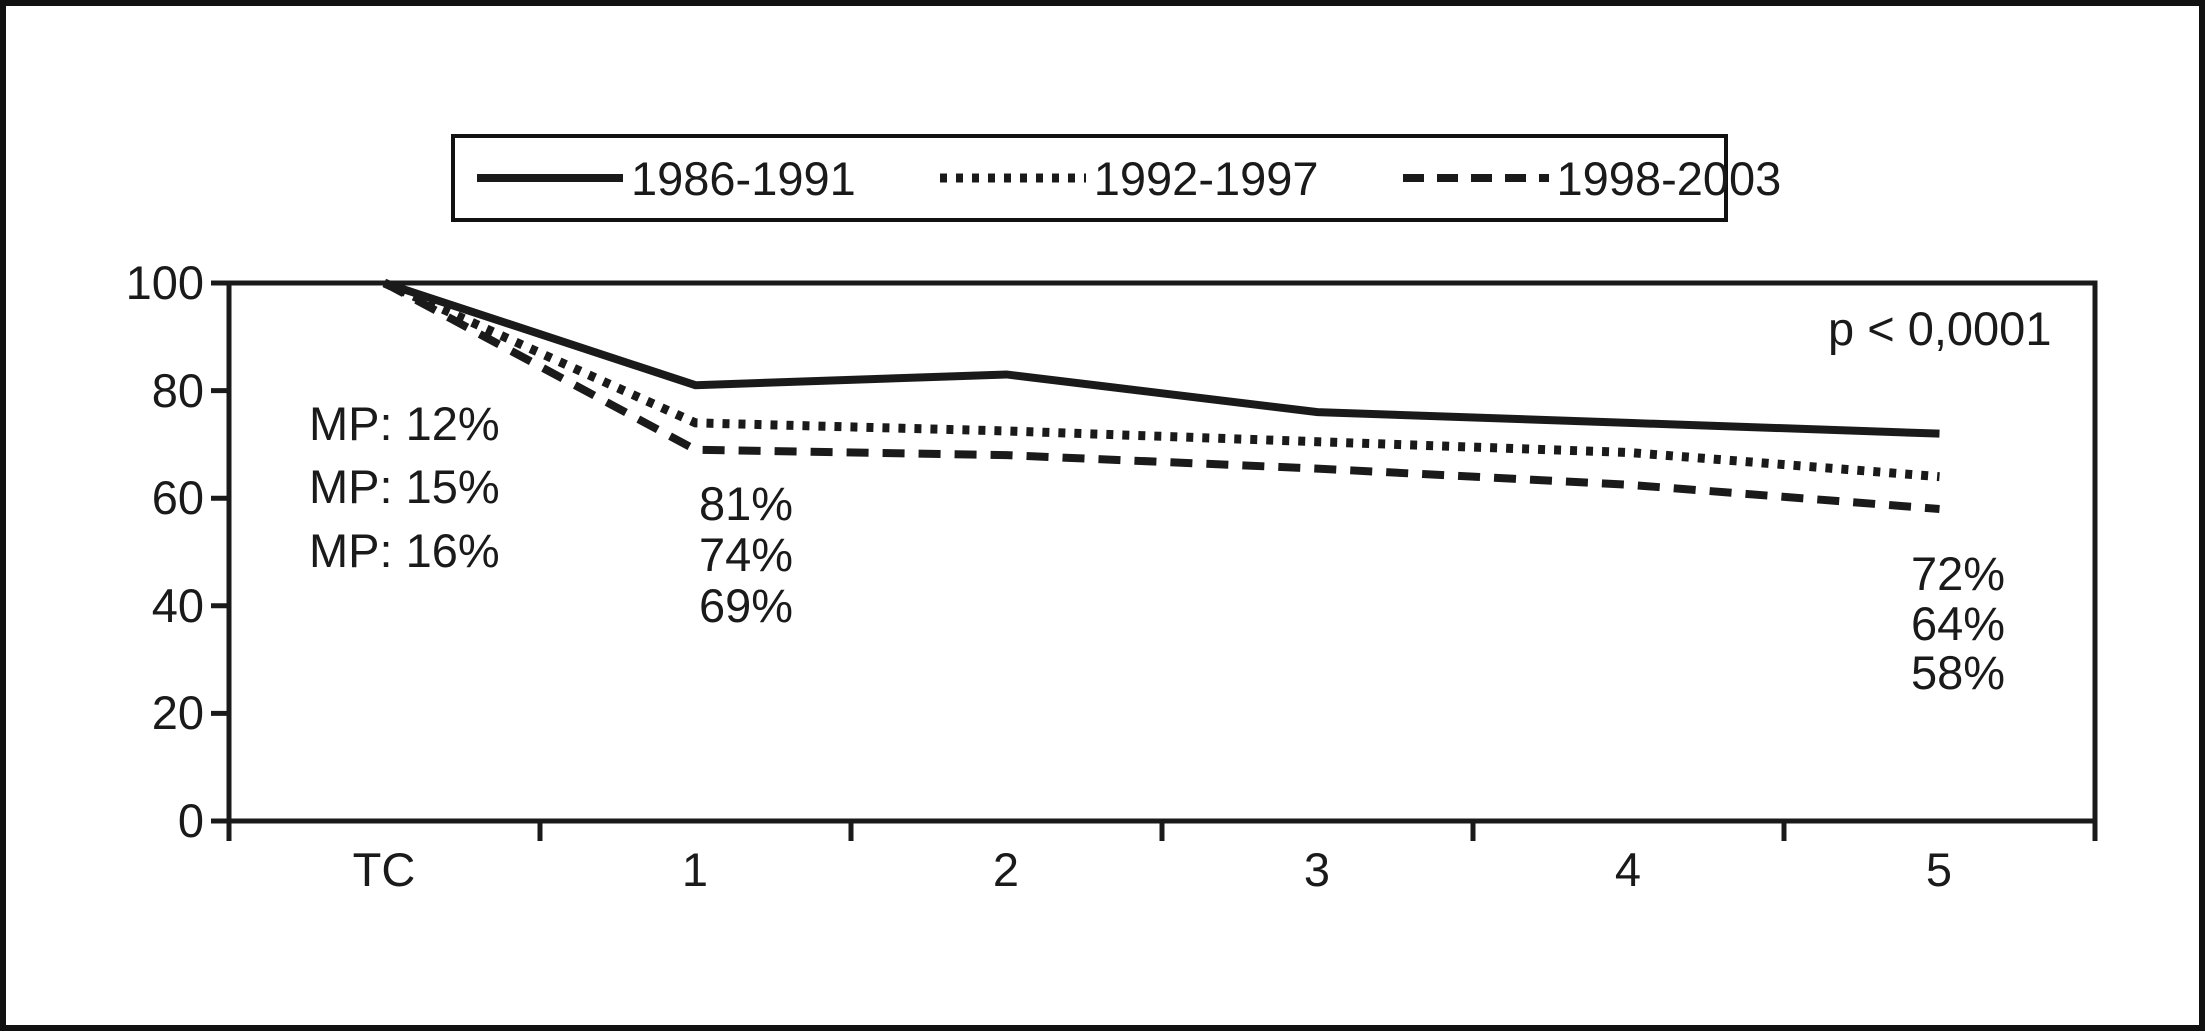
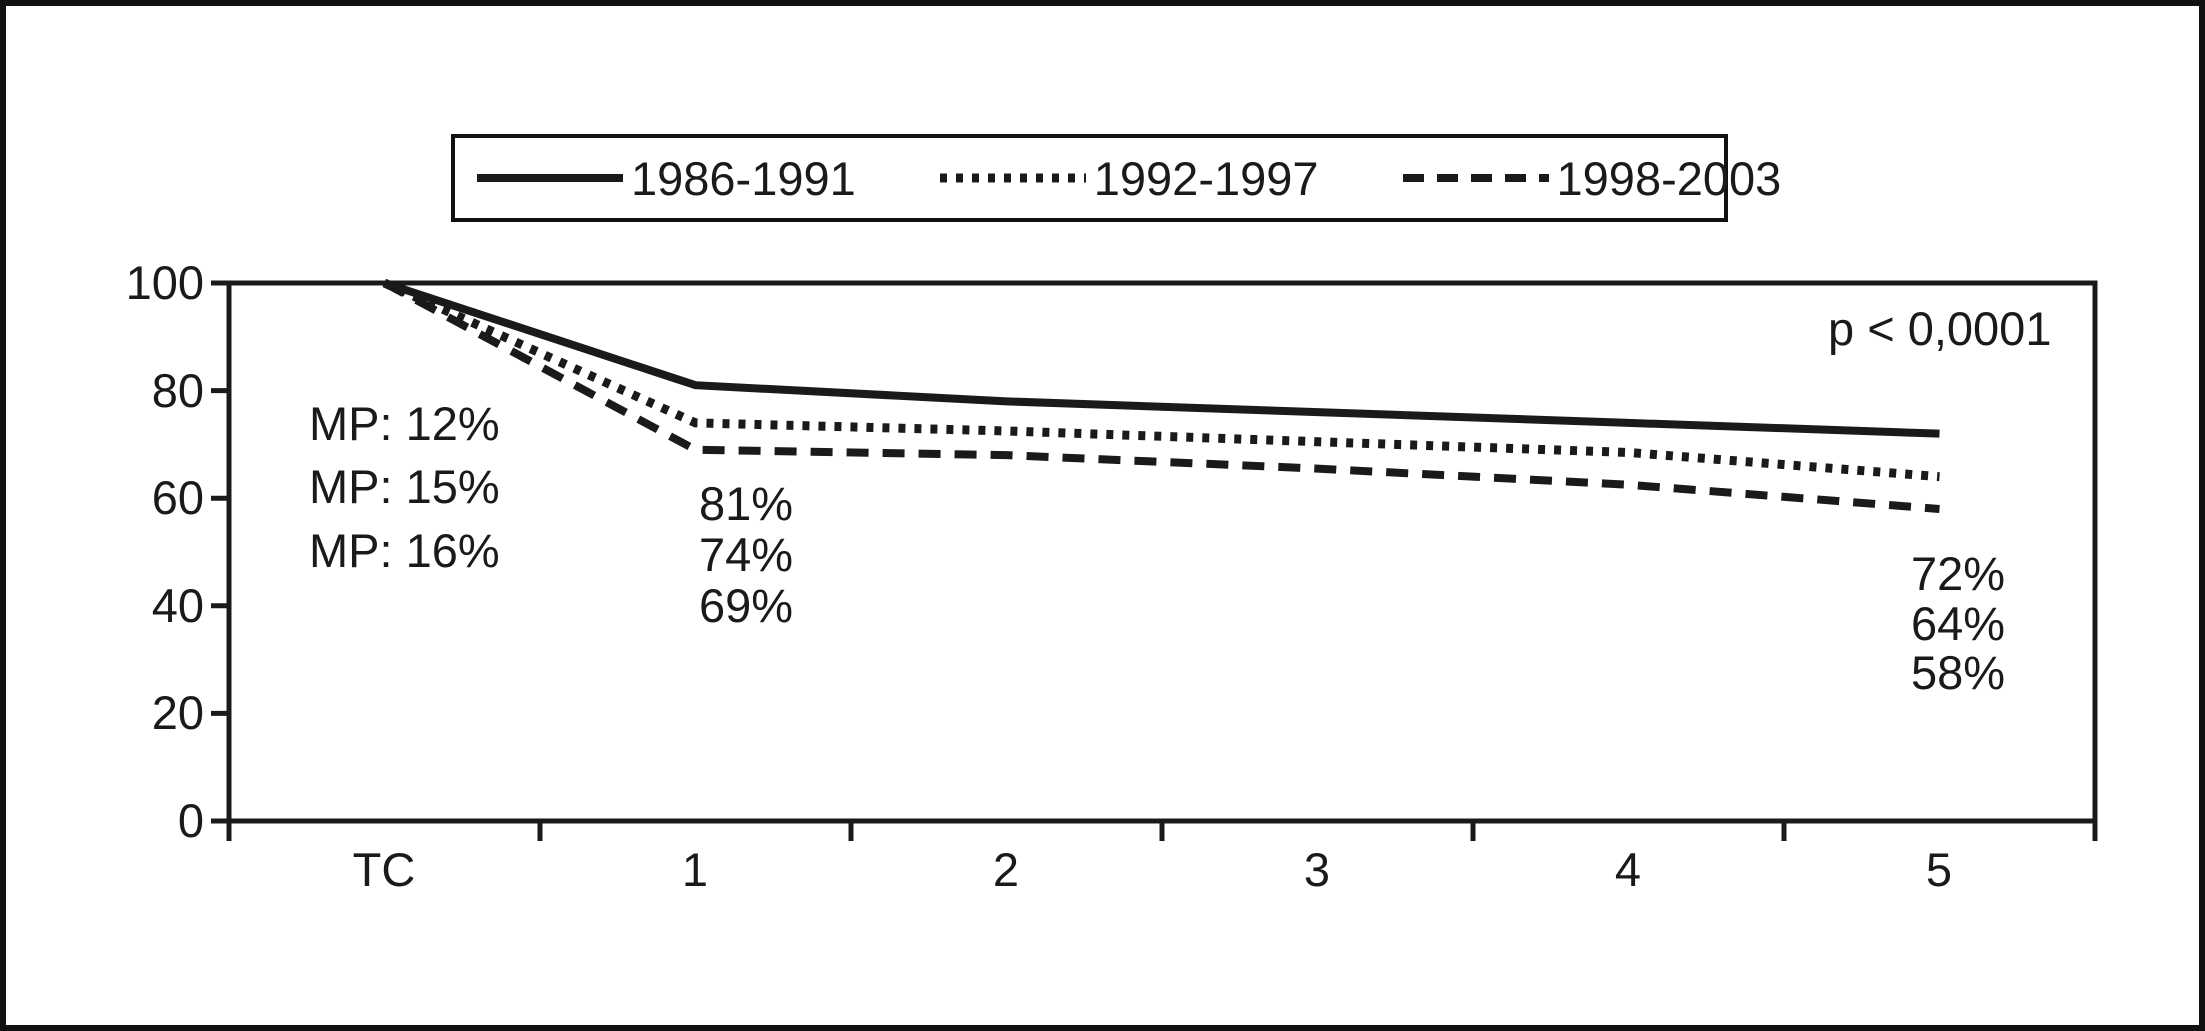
1986-1991/2: 83 -> 78
